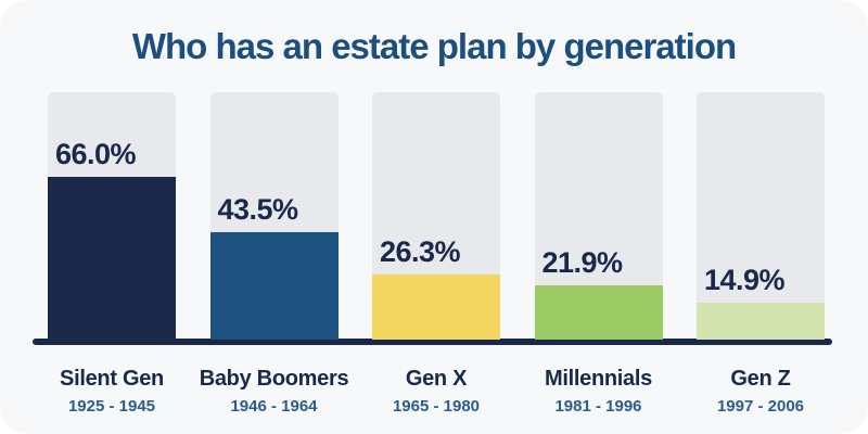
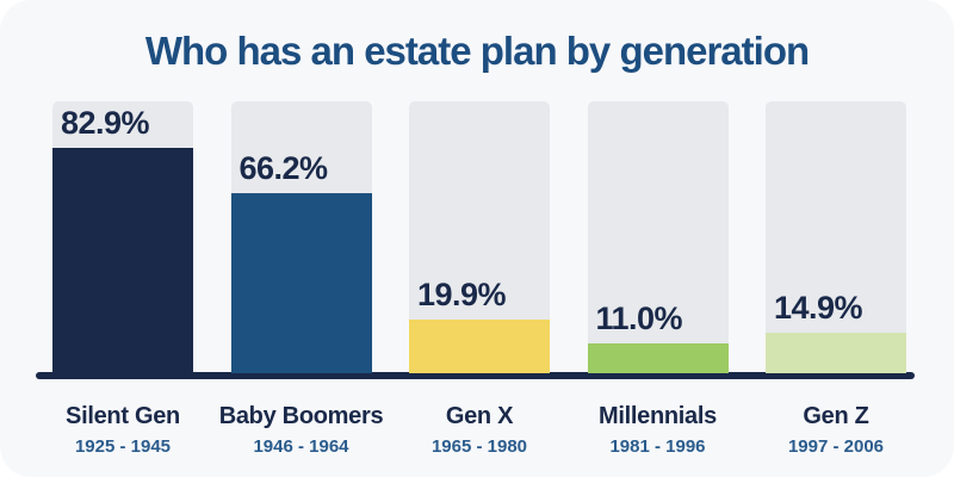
Silent Gen: 66.0% -> 82.9%
Baby Boomers: 43.5% -> 66.2%
Gen X: 26.3% -> 19.9%
Millennials: 21.9% -> 11.0%
